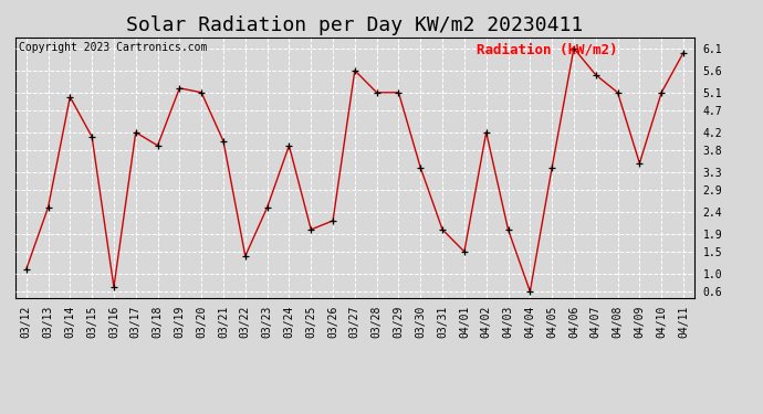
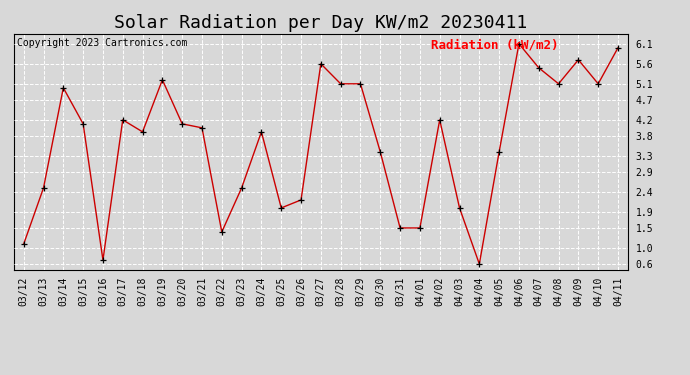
03/20: 5.1 -> 4.1
03/31: 2.0 -> 1.5
04/09: 3.5 -> 5.7
